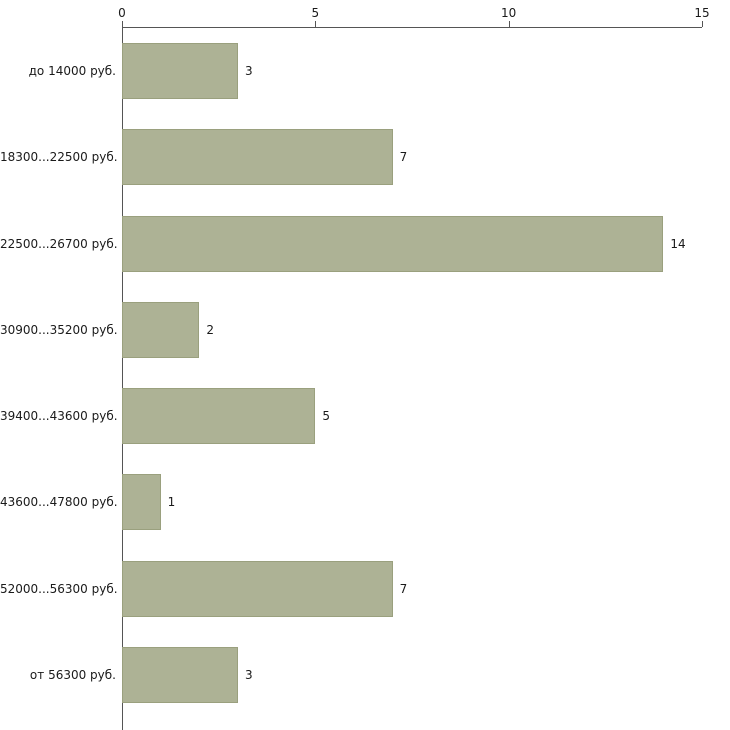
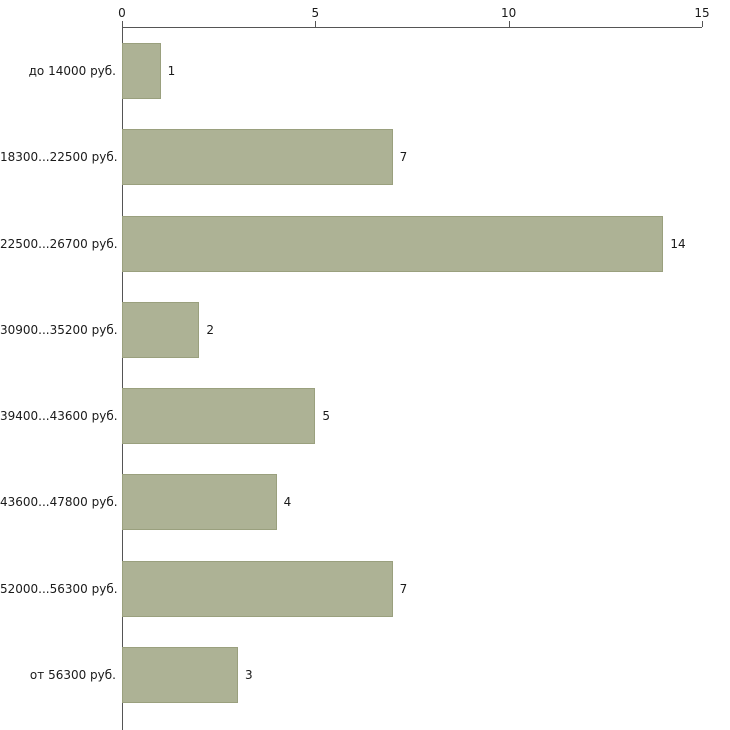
до 14000 руб.: 3 -> 1
43600...47800 руб.: 1 -> 4
